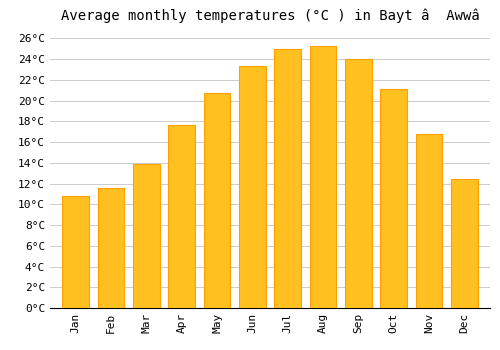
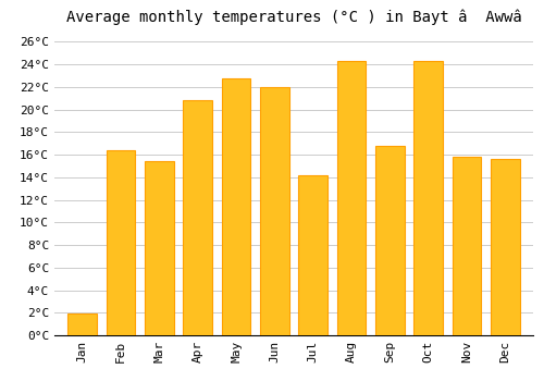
Jan: 10.8°C -> 1.9°C
Feb: 11.6°C -> 16.4°C
Mar: 13.9°C -> 15.4°C
Apr: 17.6°C -> 20.8°C
May: 20.7°C -> 22.8°C
Jun: 23.3°C -> 22.0°C
Jul: 25.0°C -> 14.2°C
Aug: 25.3°C -> 24.3°C
Sep: 24.0°C -> 16.8°C
Oct: 21.1°C -> 24.3°C
Nov: 16.8°C -> 15.8°C
Dec: 12.4°C -> 15.6°C
